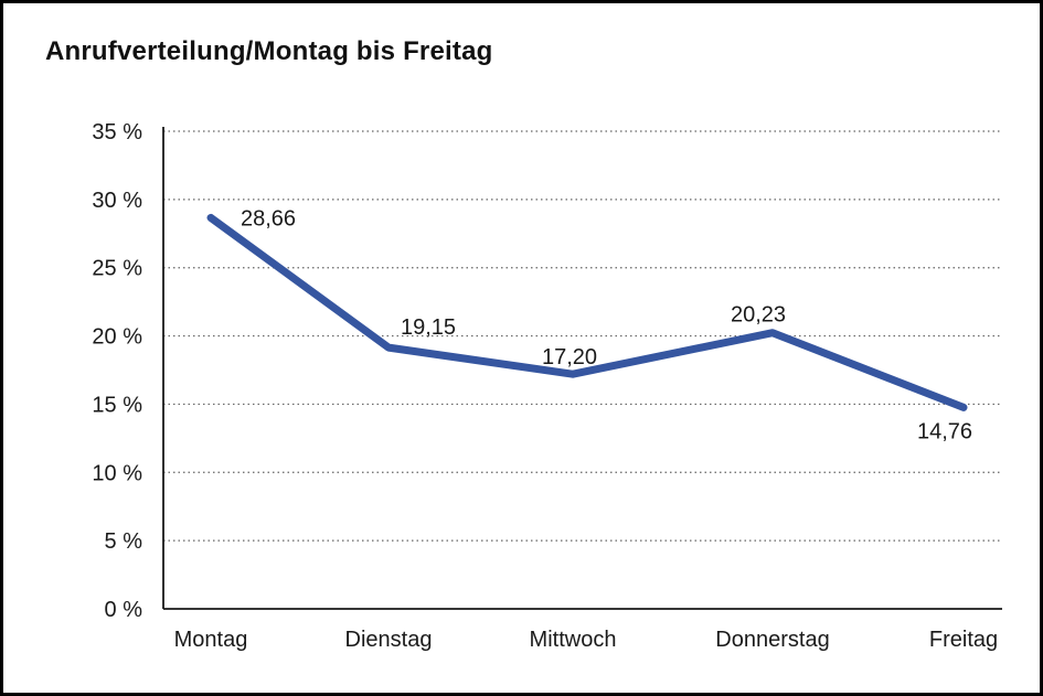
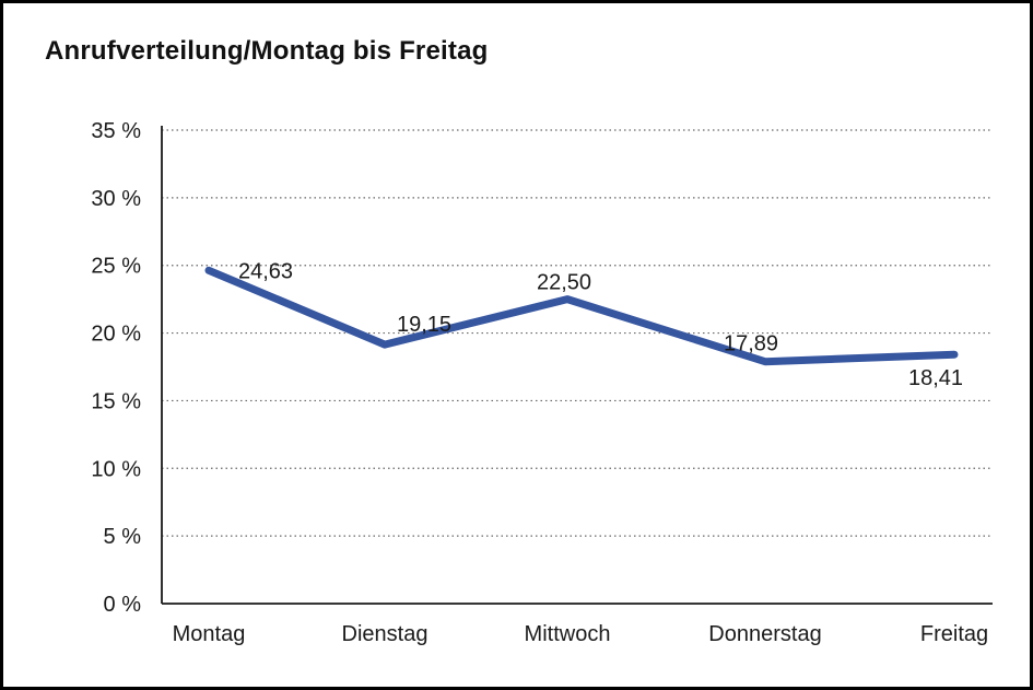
Montag: 28,66 -> 24,63
Mittwoch: 17,20 -> 22,50
Donnerstag: 20,23 -> 17,89
Freitag: 14,76 -> 18,41
